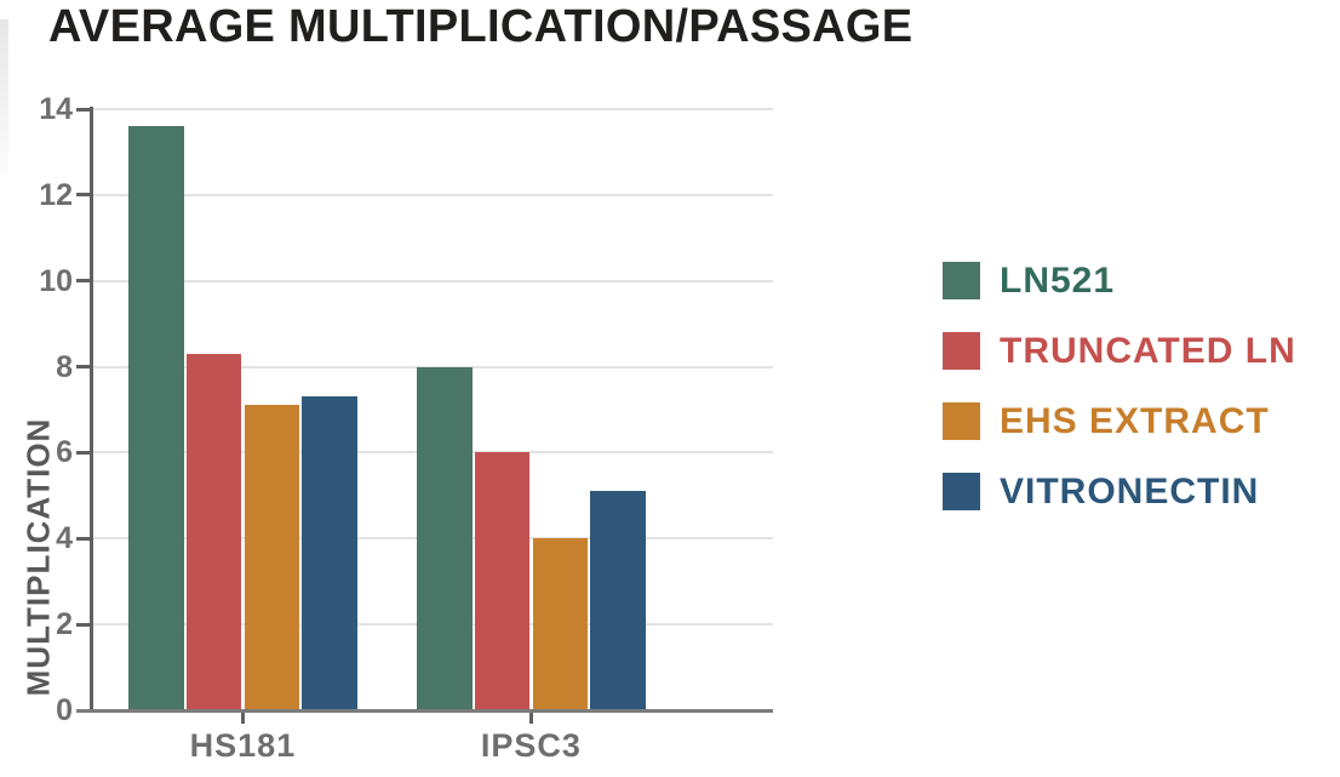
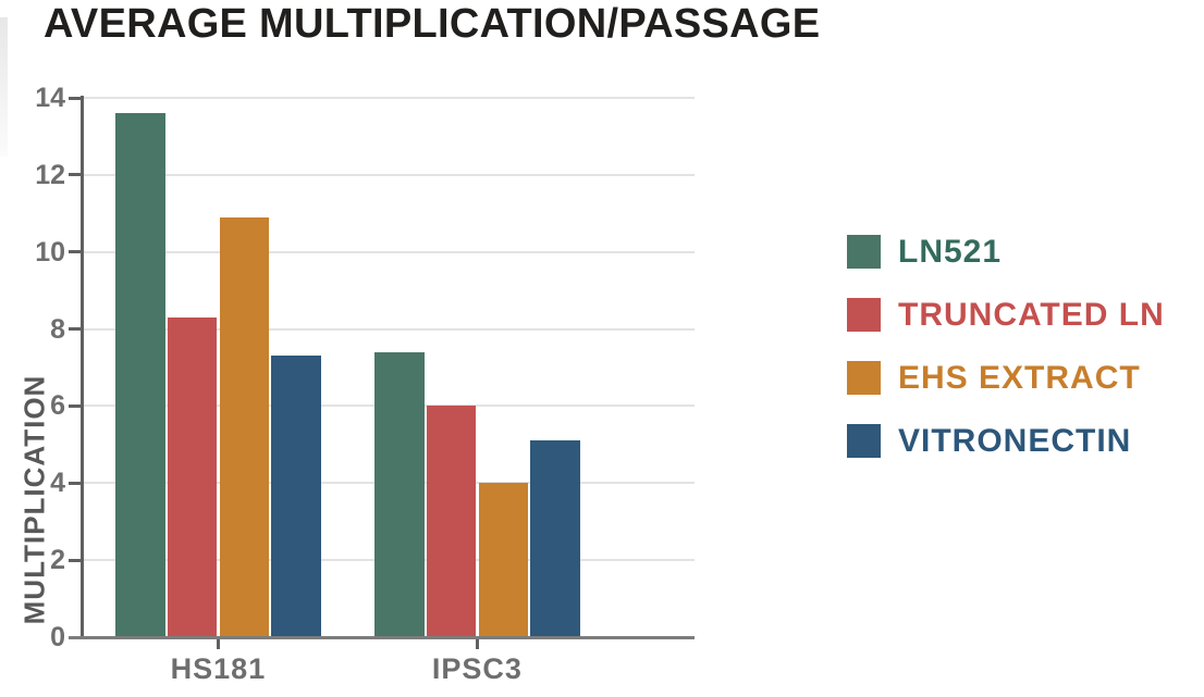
EHS EXTRACT/HS181: 7.1 -> 10.9
LN521/IPSC3: 8.0 -> 7.4
